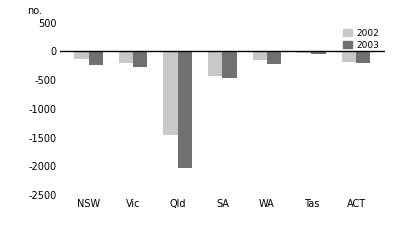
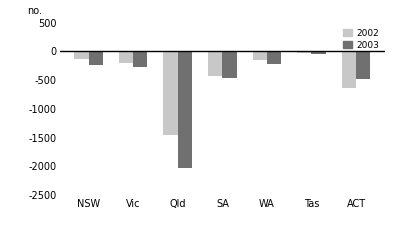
2002/ACT: -180 -> -640
2003/ACT: -200 -> -480
